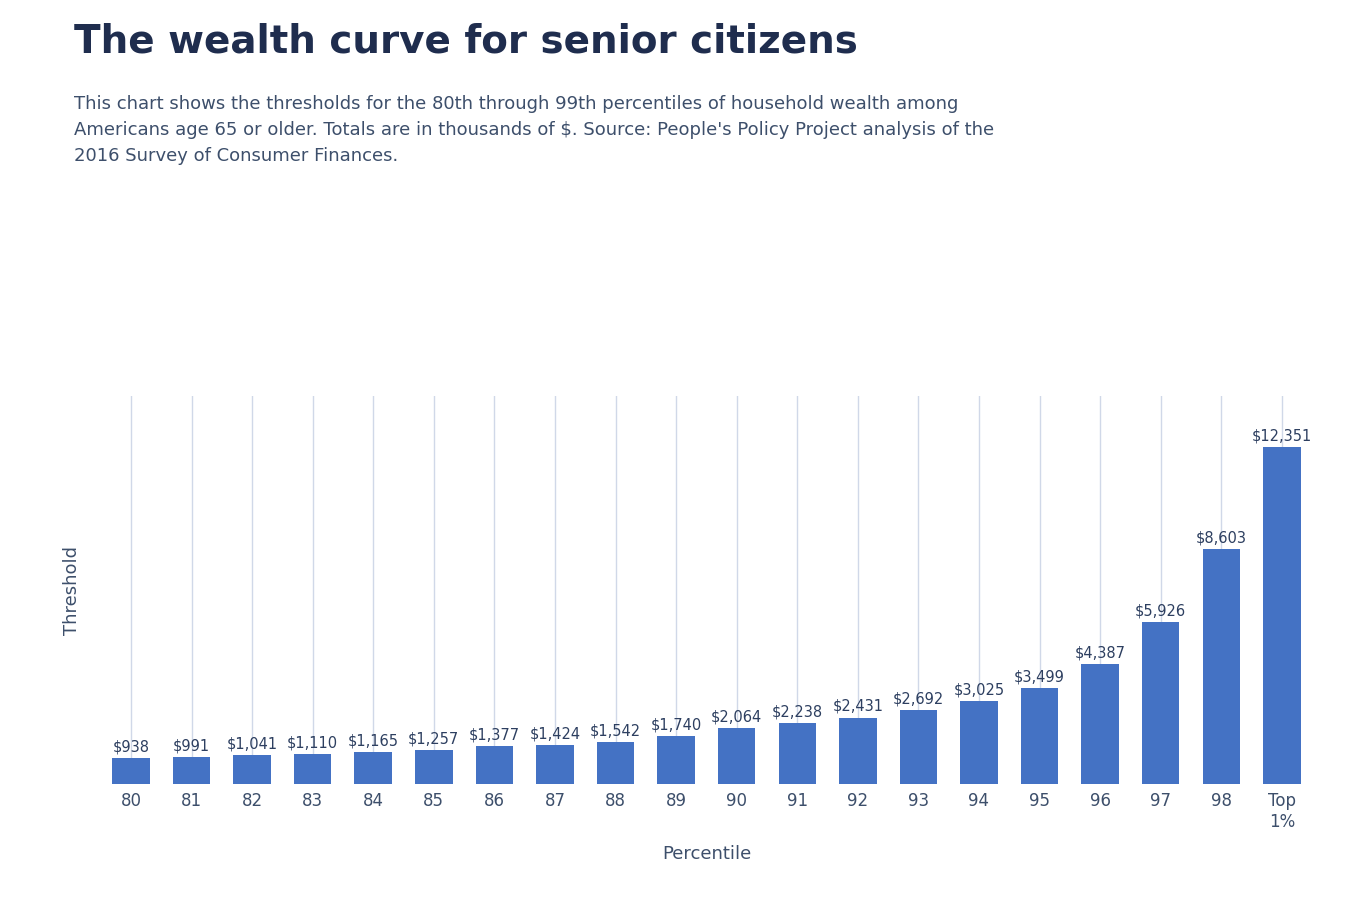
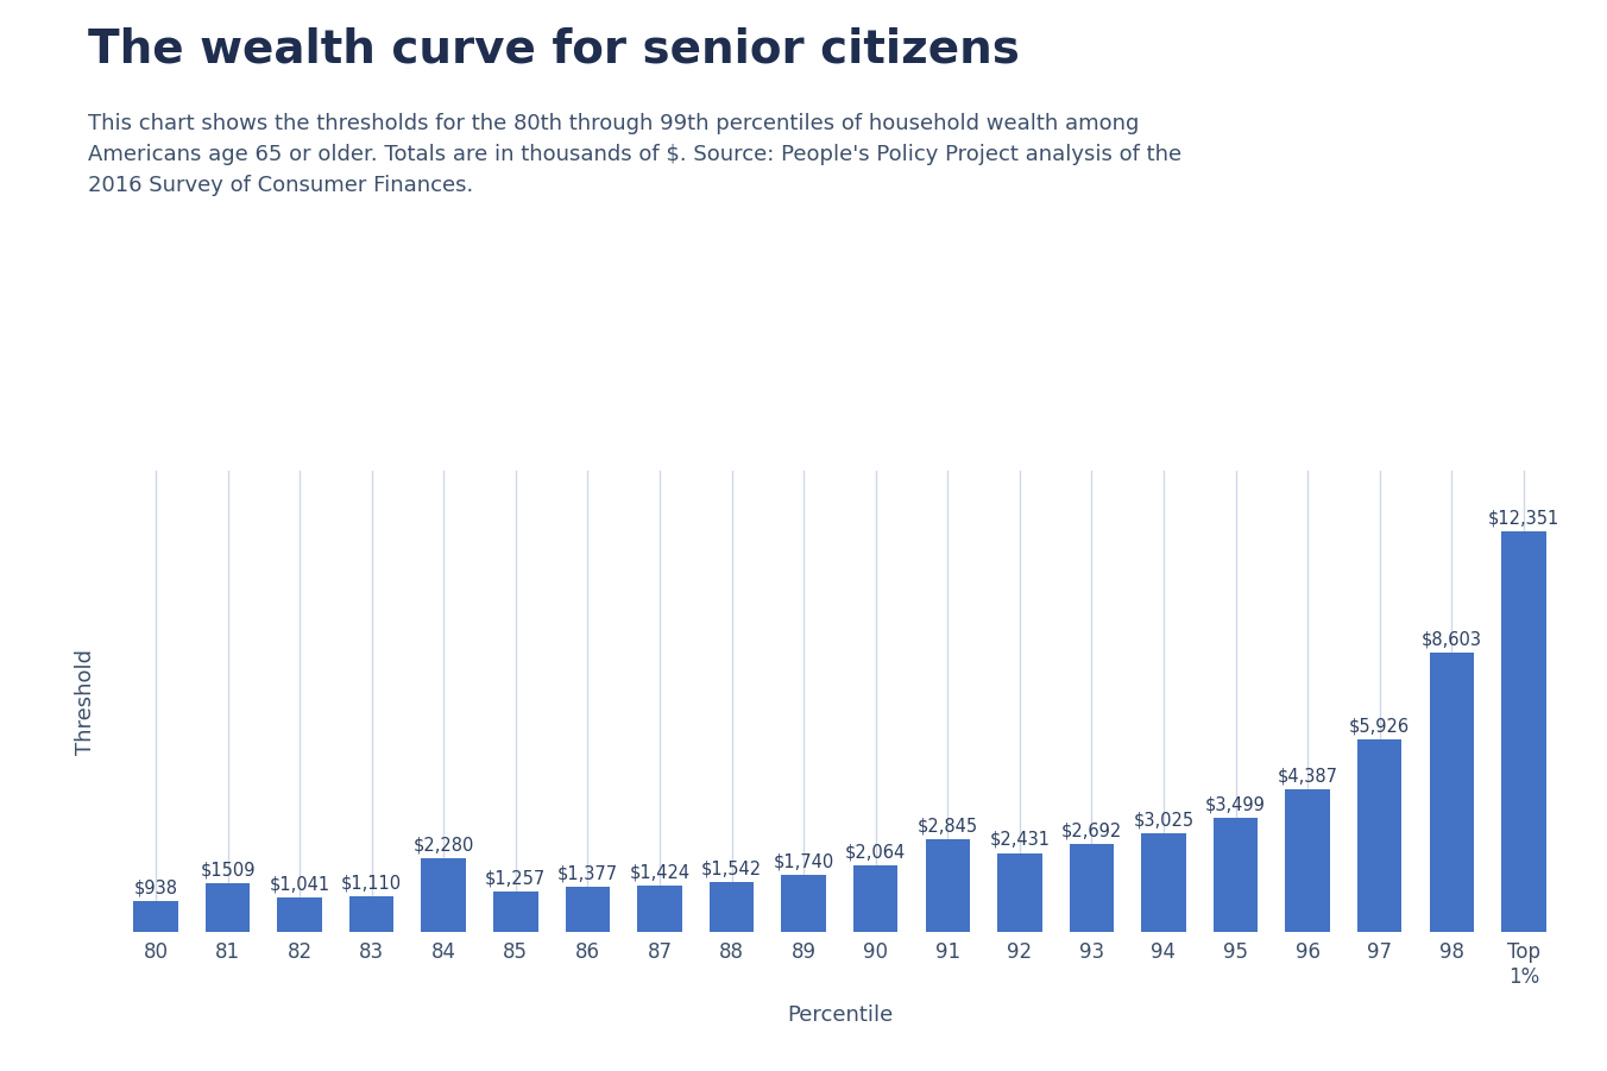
81: $991 -> $1509
84: $1,165 -> $2,280
91: $2,238 -> $2,845
